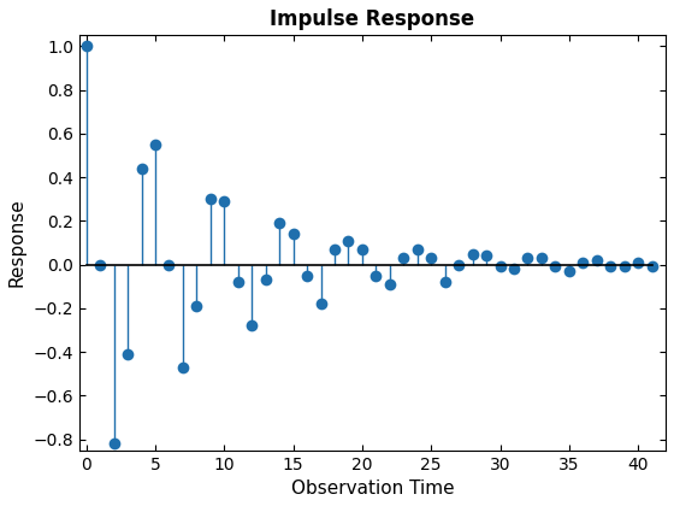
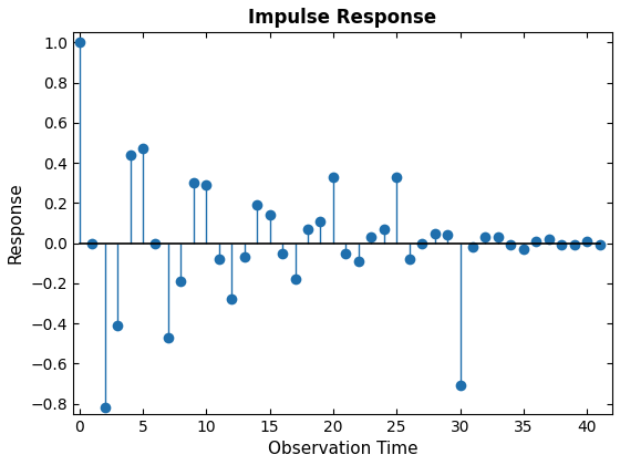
5: 0.55 -> 0.47
20: 0.07 -> 0.33
25: 0.03 -> 0.33
30: -0.01 -> -0.71
